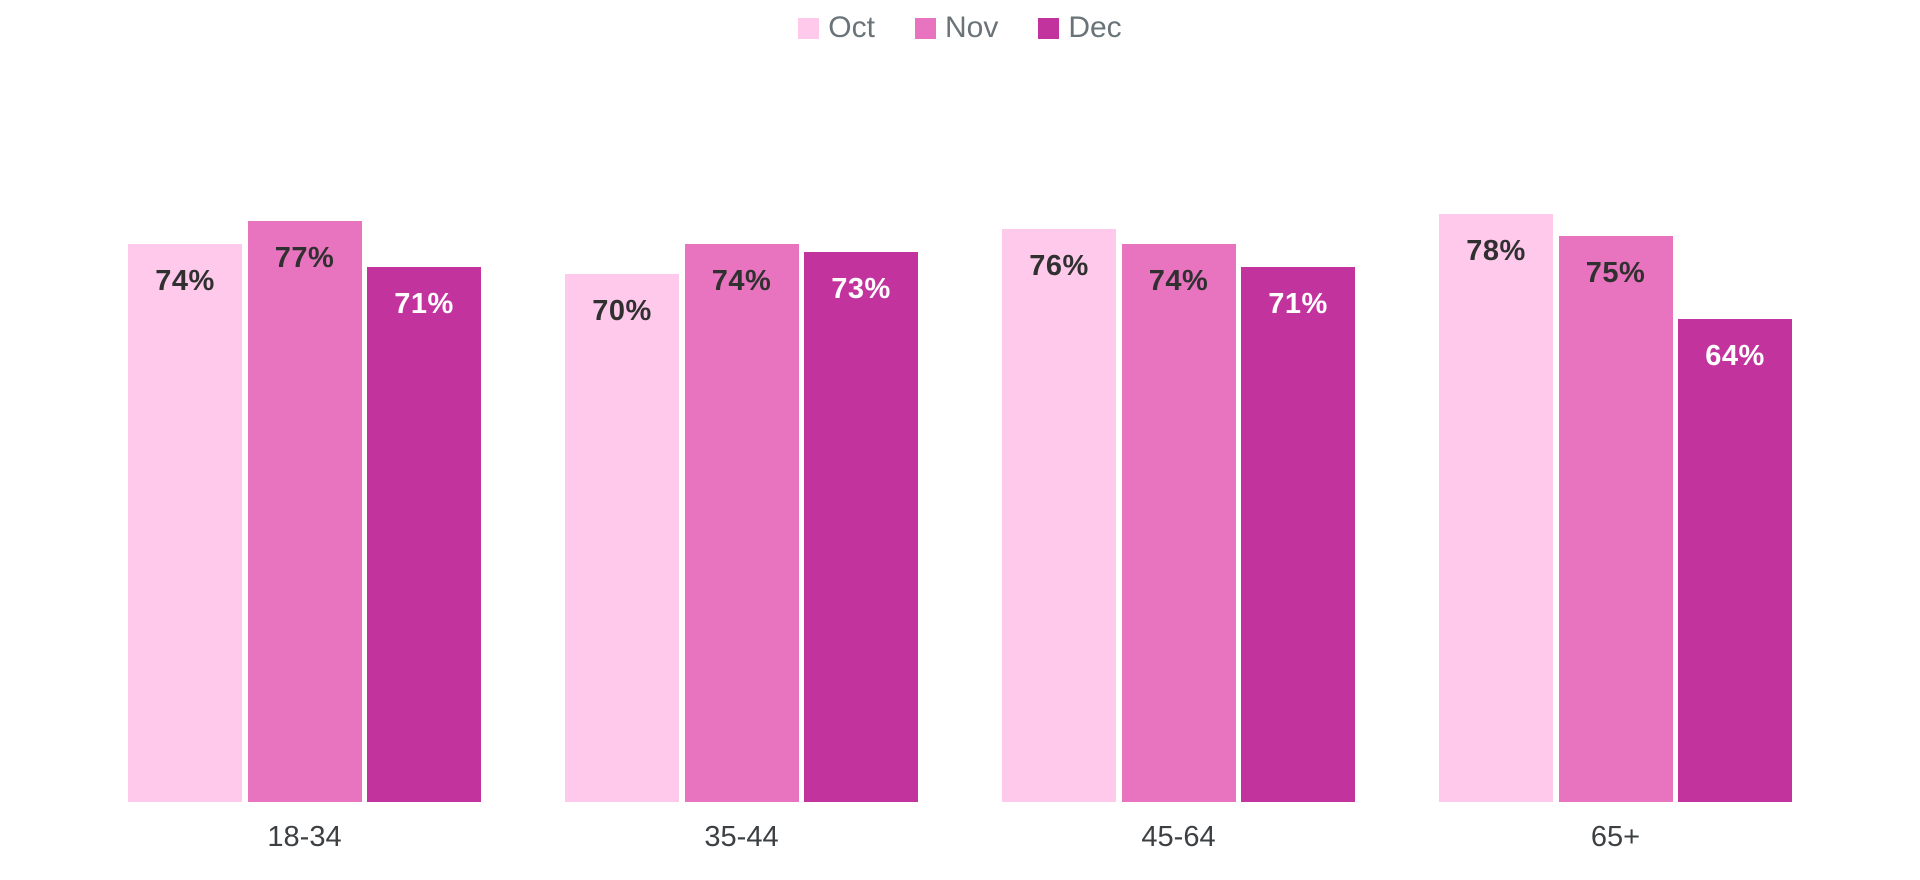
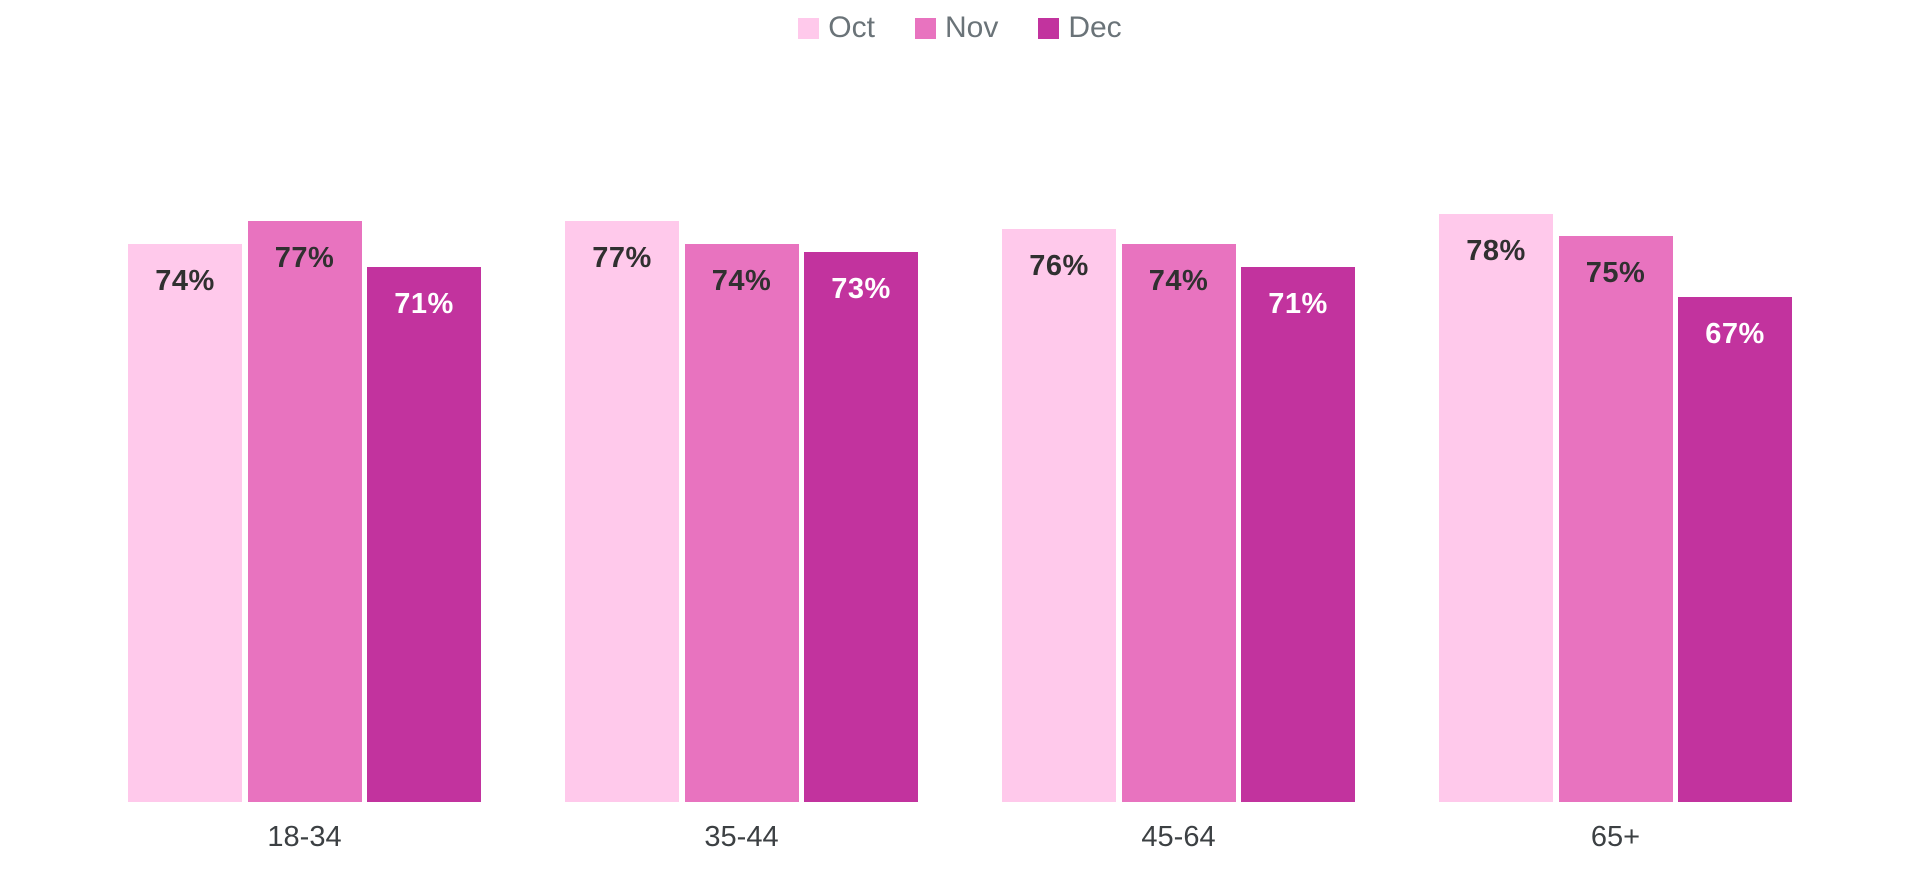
Oct/35-44: 70% -> 77%
Dec/65+: 64% -> 67%
